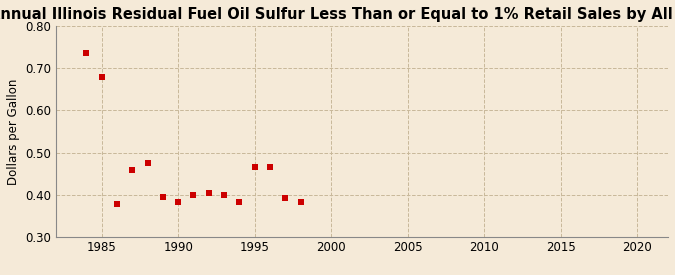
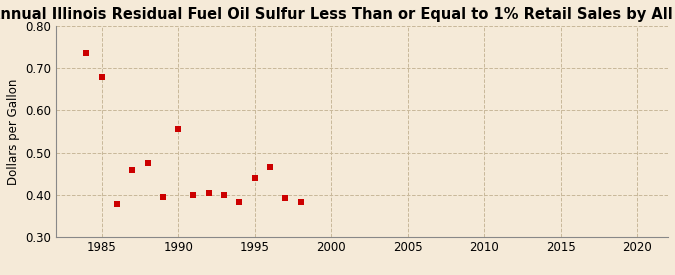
1990: 0.383 -> 0.555
1995: 0.465 -> 0.440
